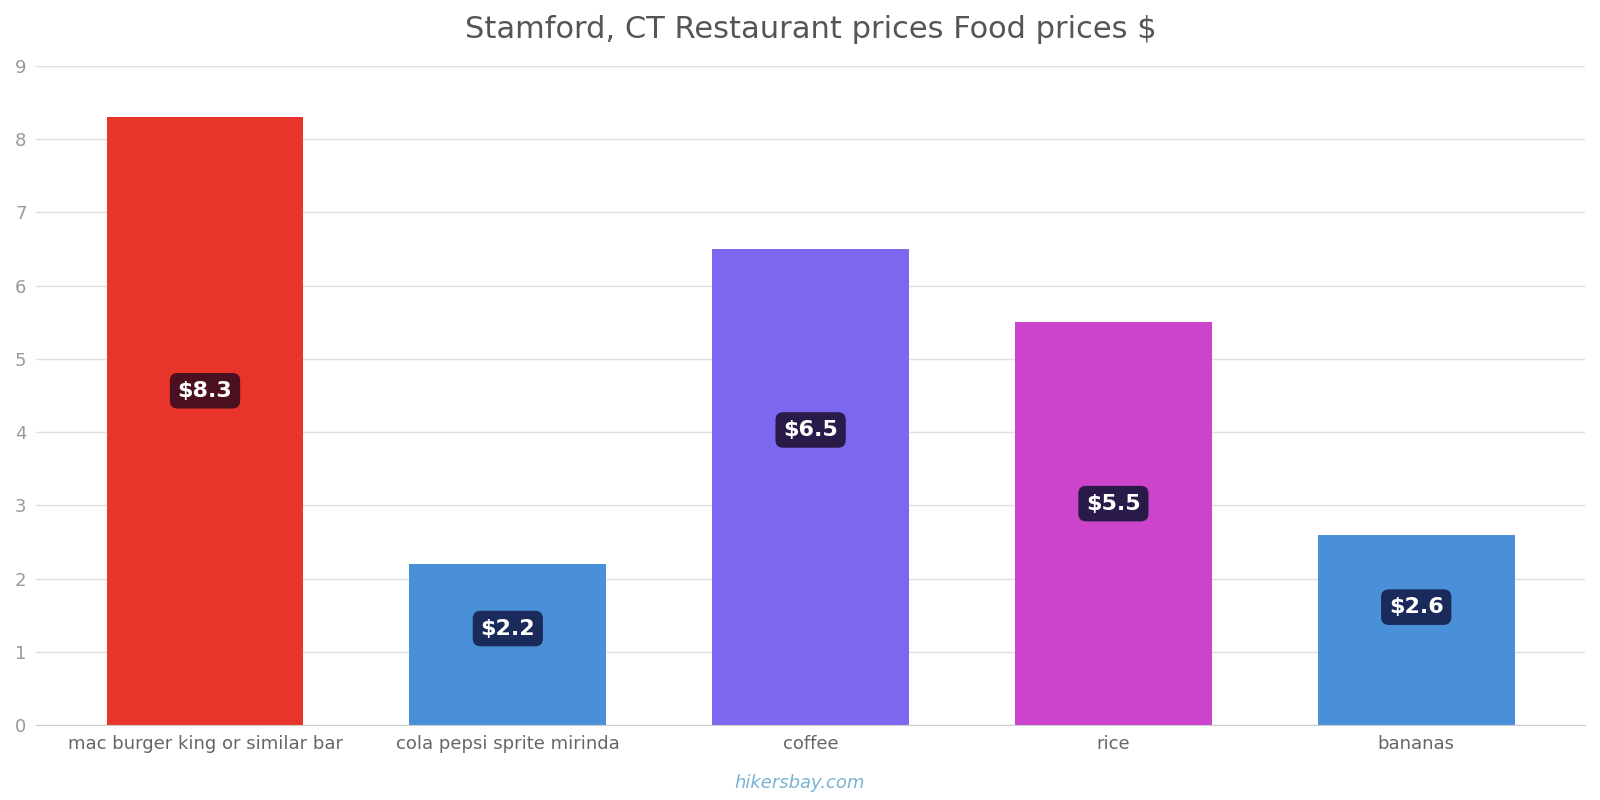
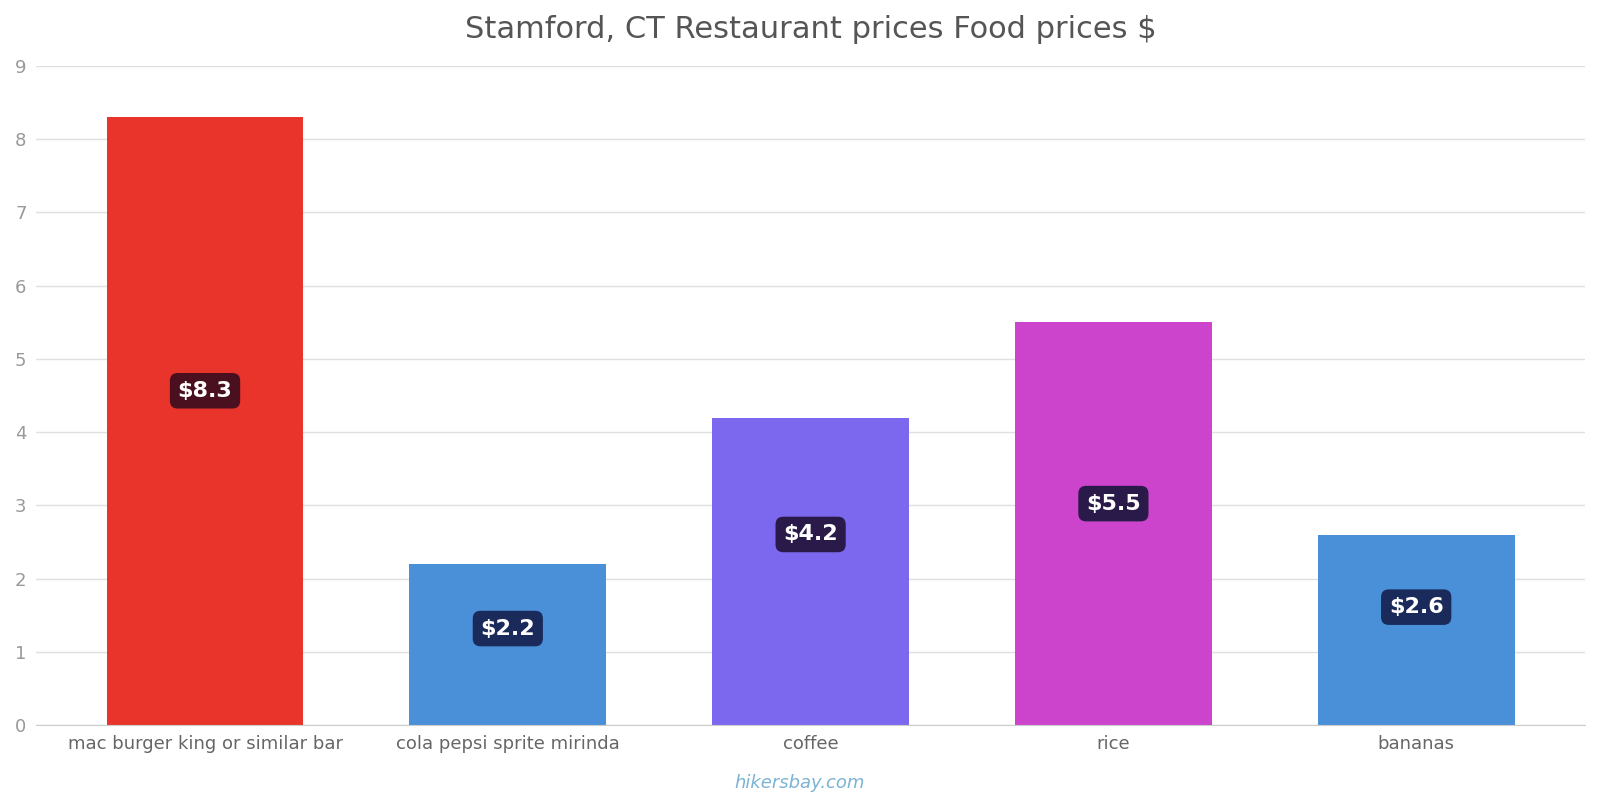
coffee: $6.5 -> $4.2
